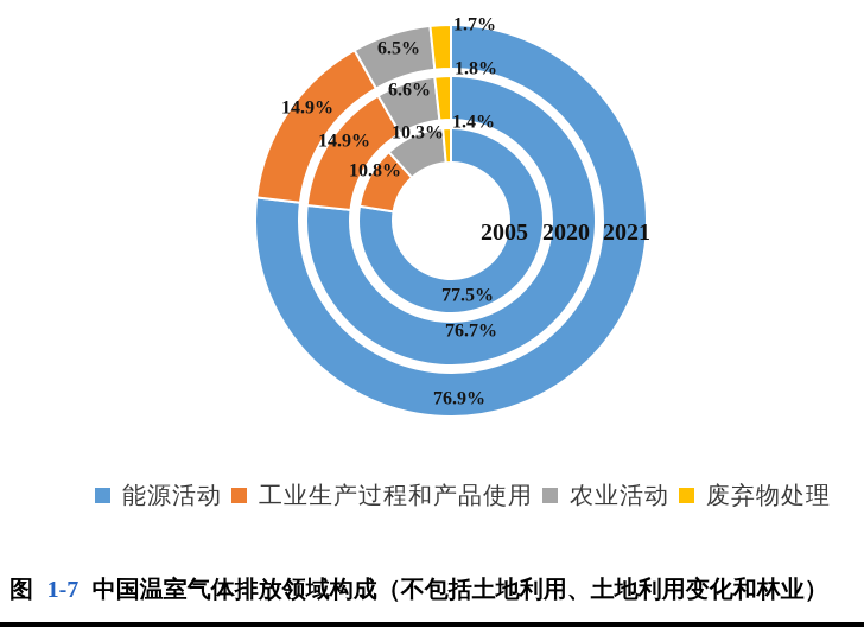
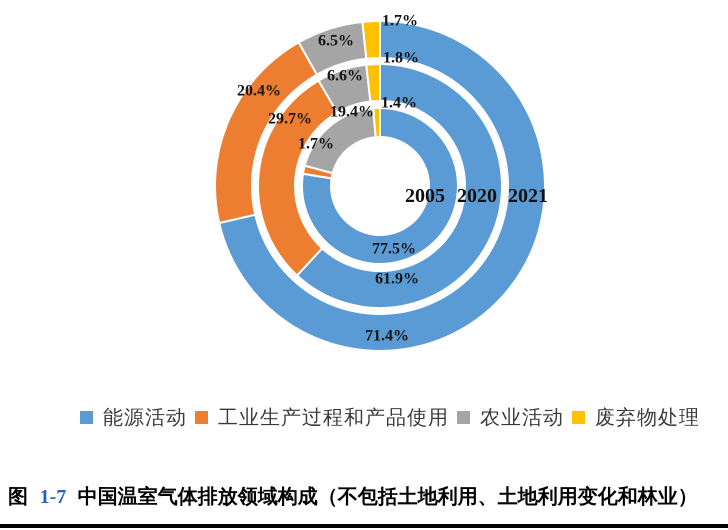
2020/能源活动: 76.7% -> 61.9%
2021/能源活动: 76.9% -> 71.4%
2005/工业生产过程和产品使用: 10.8% -> 1.7%
2020/工业生产过程和产品使用: 14.9% -> 29.7%
2021/工业生产过程和产品使用: 14.9% -> 20.4%
2005/农业活动: 10.3% -> 19.4%
